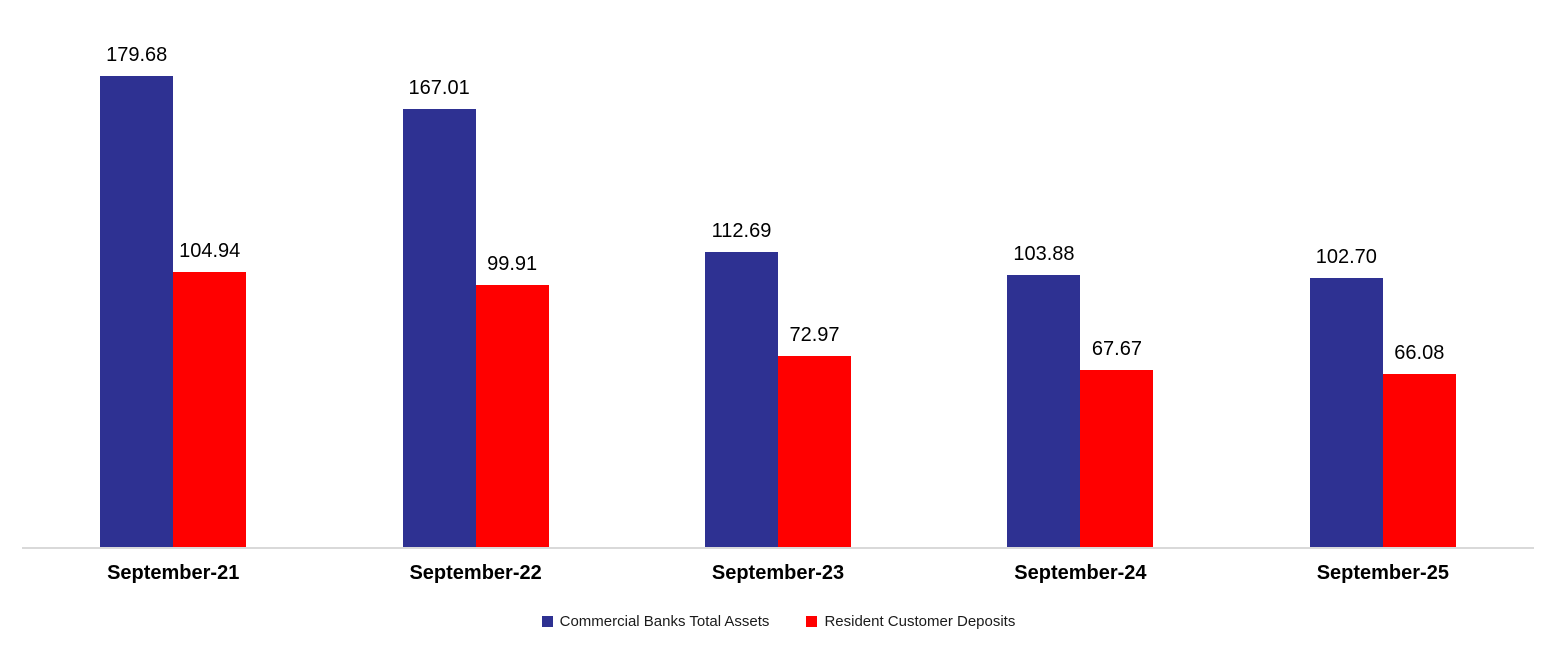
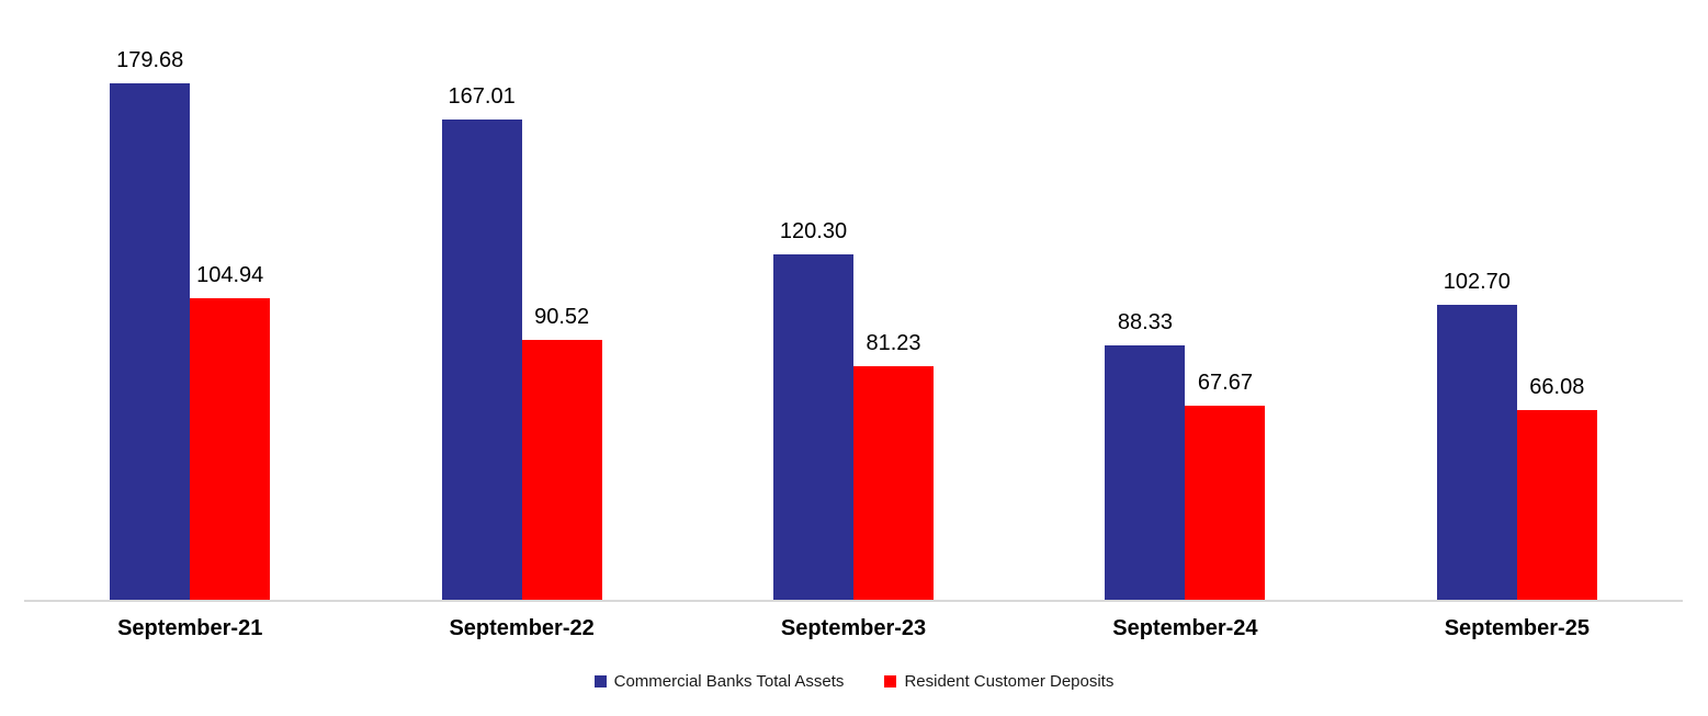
Resident Customer Deposits/September-22: 99.91 -> 90.52
Commercial Banks Total Assets/September-23: 112.69 -> 120.30
Resident Customer Deposits/September-23: 72.97 -> 81.23
Commercial Banks Total Assets/September-24: 103.88 -> 88.33
